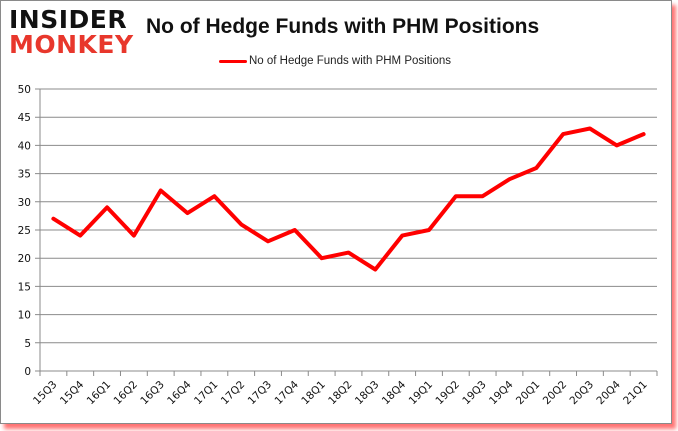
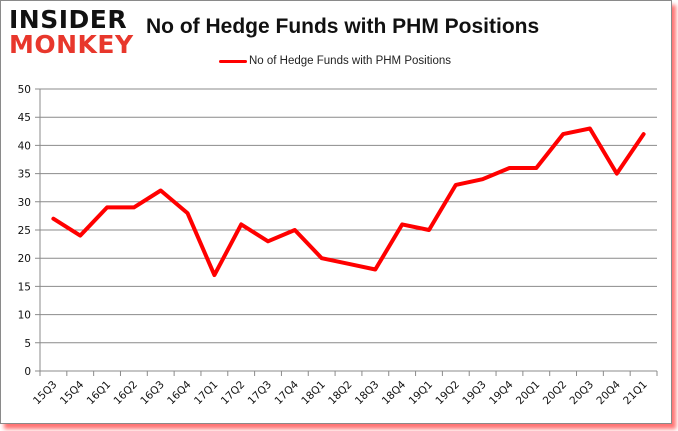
16Q2: 24 -> 29
17Q1: 31 -> 17
18Q2: 21 -> 19
18Q4: 24 -> 26
19Q2: 31 -> 33
19Q3: 31 -> 34
19Q4: 34 -> 36
20Q4: 40 -> 35
